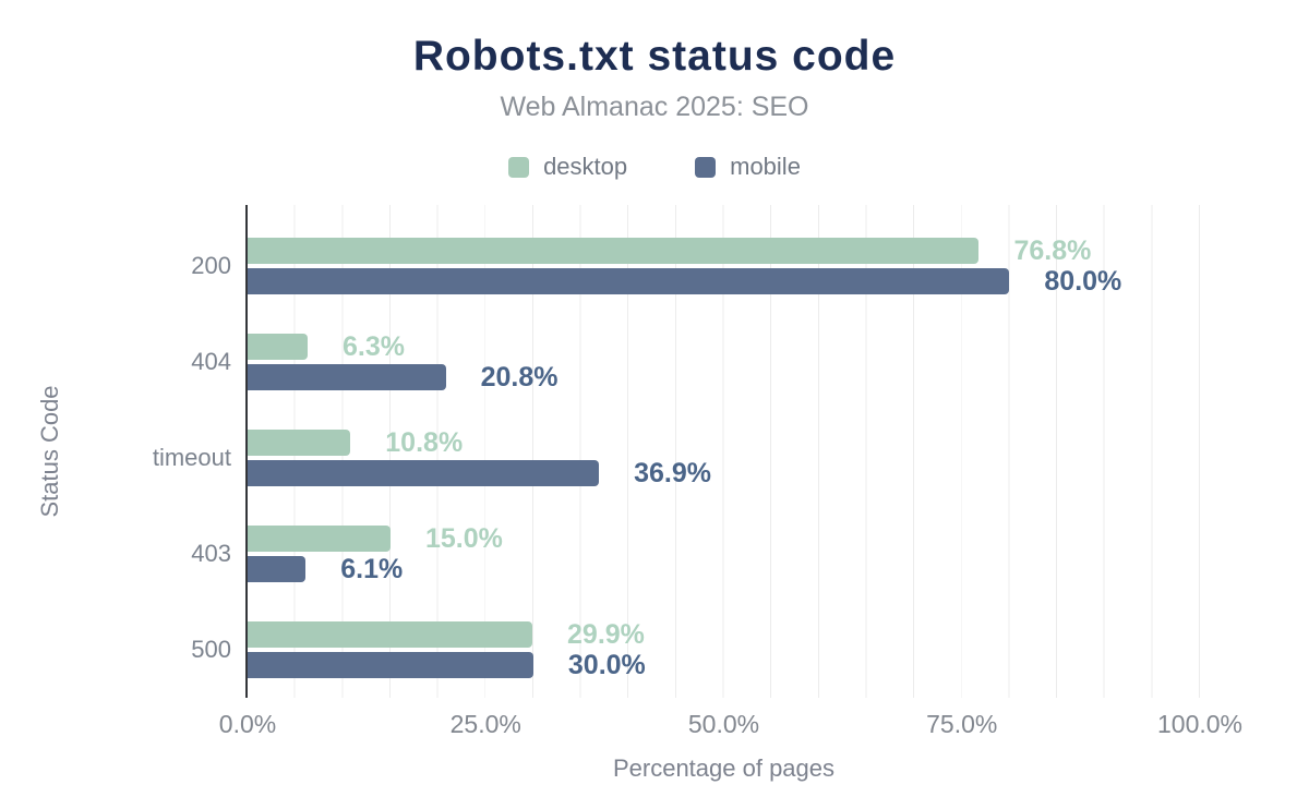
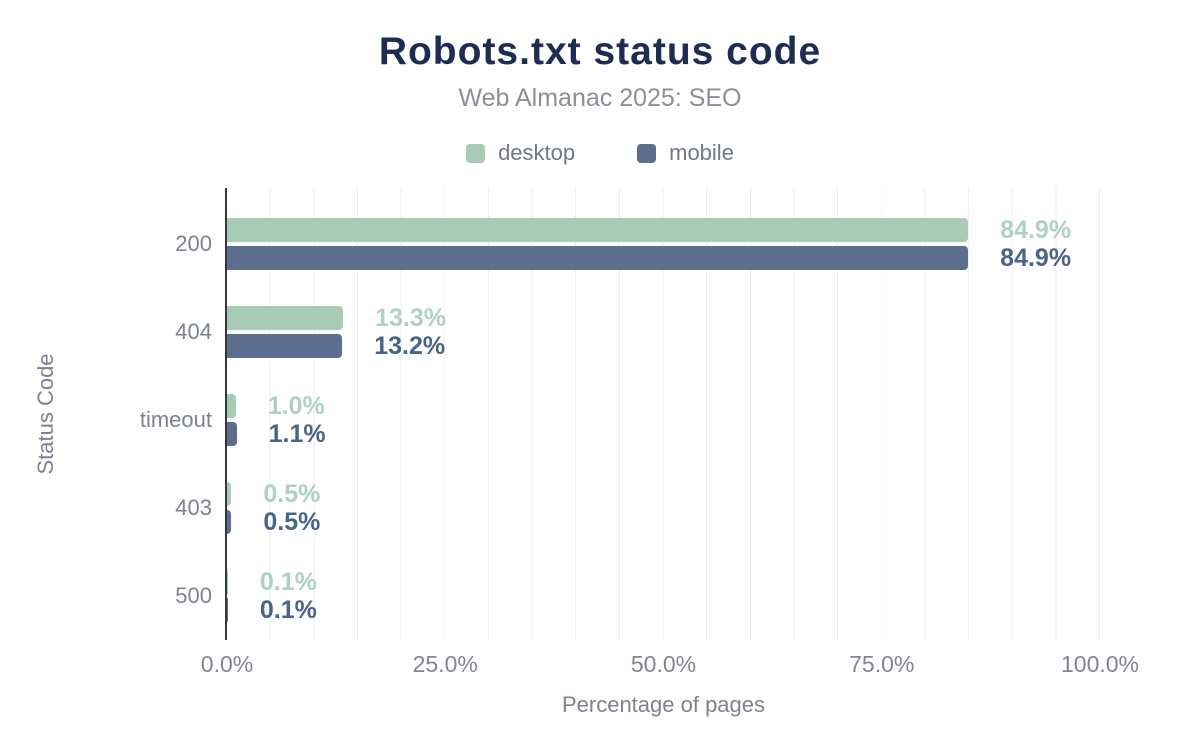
desktop/200: 76.8% -> 84.9%
mobile/200: 80.0% -> 84.9%
desktop/404: 6.3% -> 13.3%
mobile/404: 20.8% -> 13.2%
desktop/timeout: 10.8% -> 1.0%
mobile/timeout: 36.9% -> 1.1%
desktop/403: 15.0% -> 0.5%
mobile/403: 6.1% -> 0.5%
desktop/500: 29.9% -> 0.1%
mobile/500: 30.0% -> 0.1%
